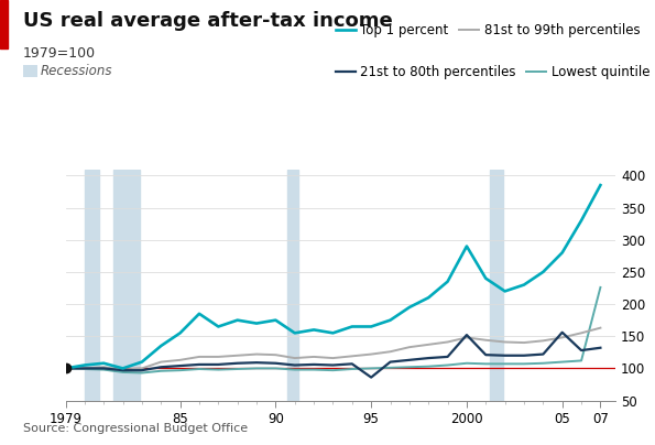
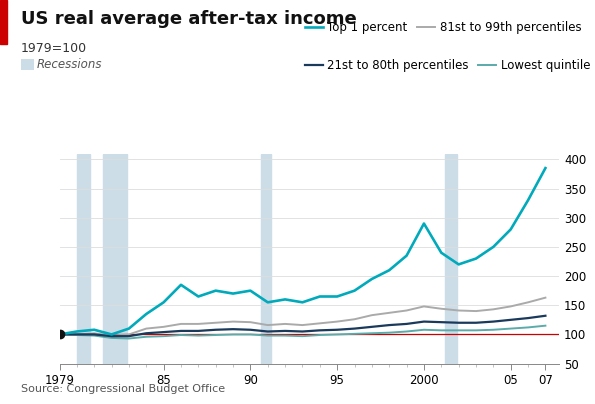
21st to 80th percentiles/95: 86 -> 108
21st to 80th percentiles/2000: 152 -> 122
21st to 80th percentiles/05: 156 -> 125
Lowest quintile/07: 226 -> 115
